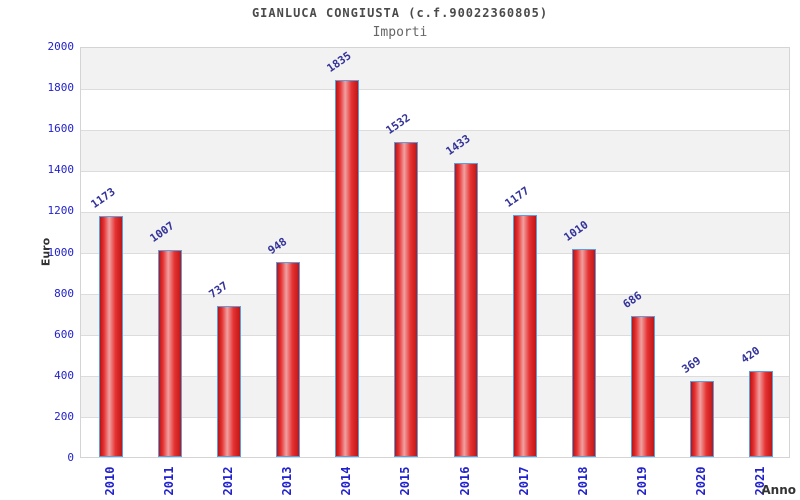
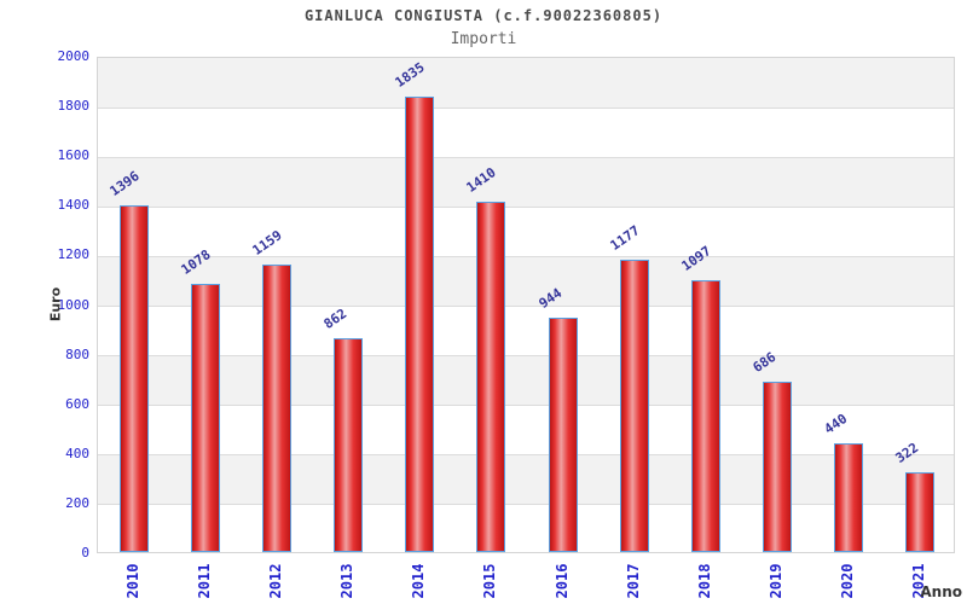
2010: 1173 -> 1396
2011: 1007 -> 1078
2012: 737 -> 1159
2013: 948 -> 862
2015: 1532 -> 1410
2016: 1433 -> 944
2018: 1010 -> 1097
2020: 369 -> 440
2021: 420 -> 322
